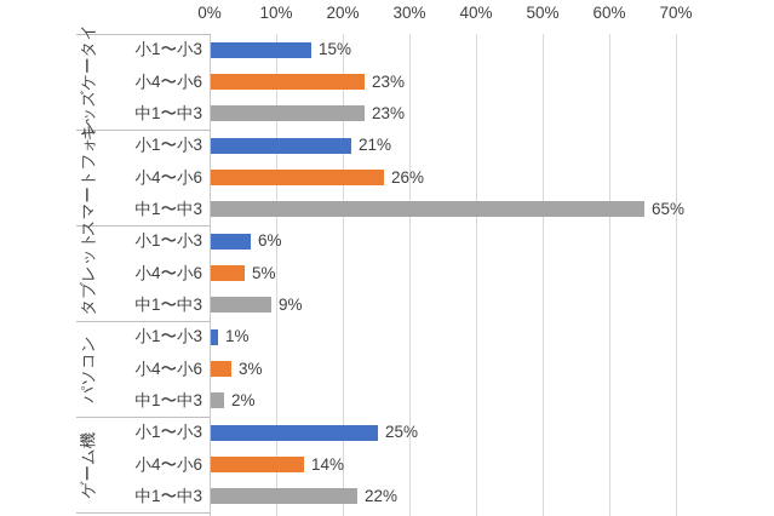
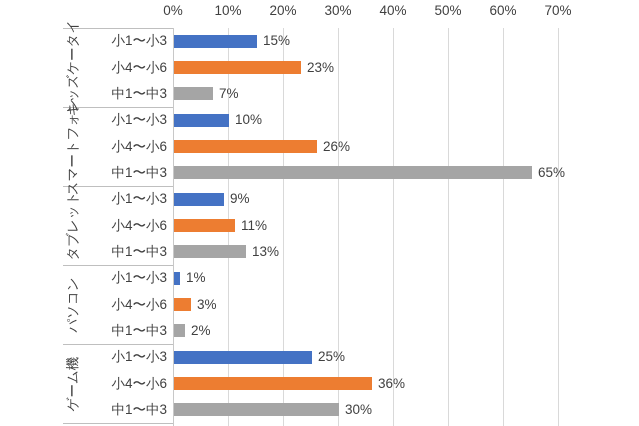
中1〜中3/キッズケータイ: 23% -> 7%
小1〜小3/スマートフォン: 21% -> 10%
小1〜小3/タブレット: 6% -> 9%
小4〜小6/タブレット: 5% -> 11%
中1〜中3/タブレット: 9% -> 13%
小4〜小6/ゲーム機: 14% -> 36%
中1〜中3/ゲーム機: 22% -> 30%
